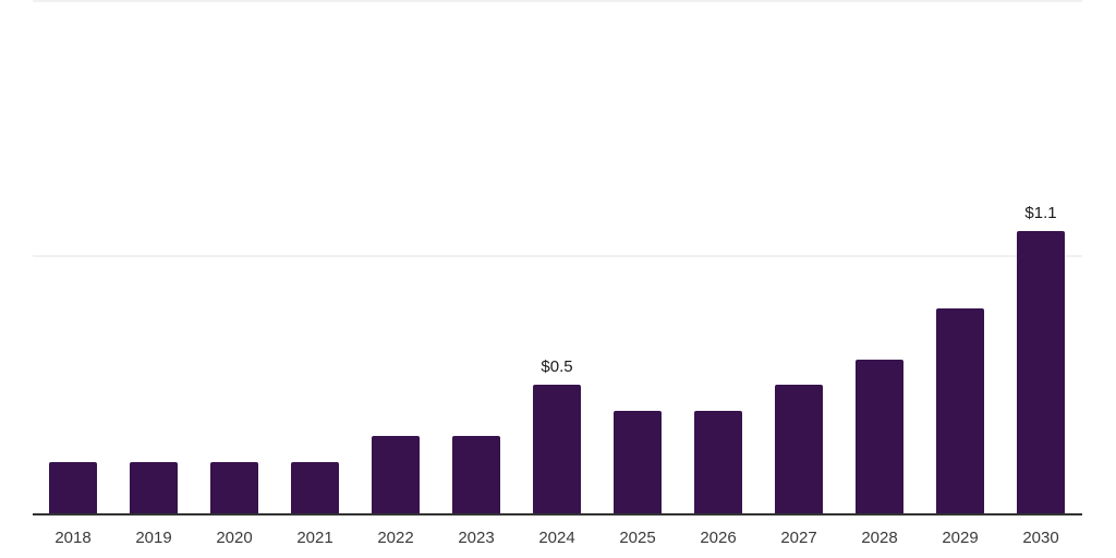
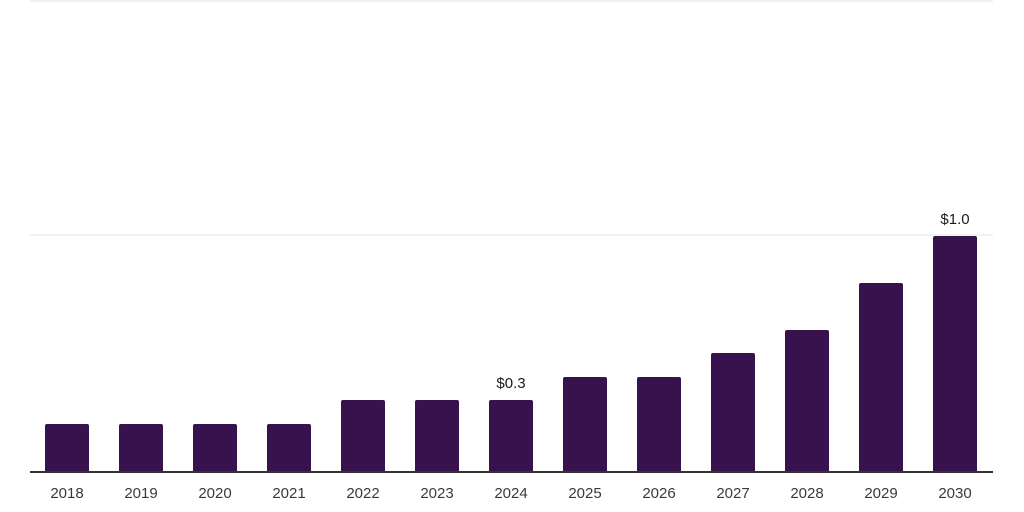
2024: $0.5 -> $0.3
2030: $1.1 -> $1.0
